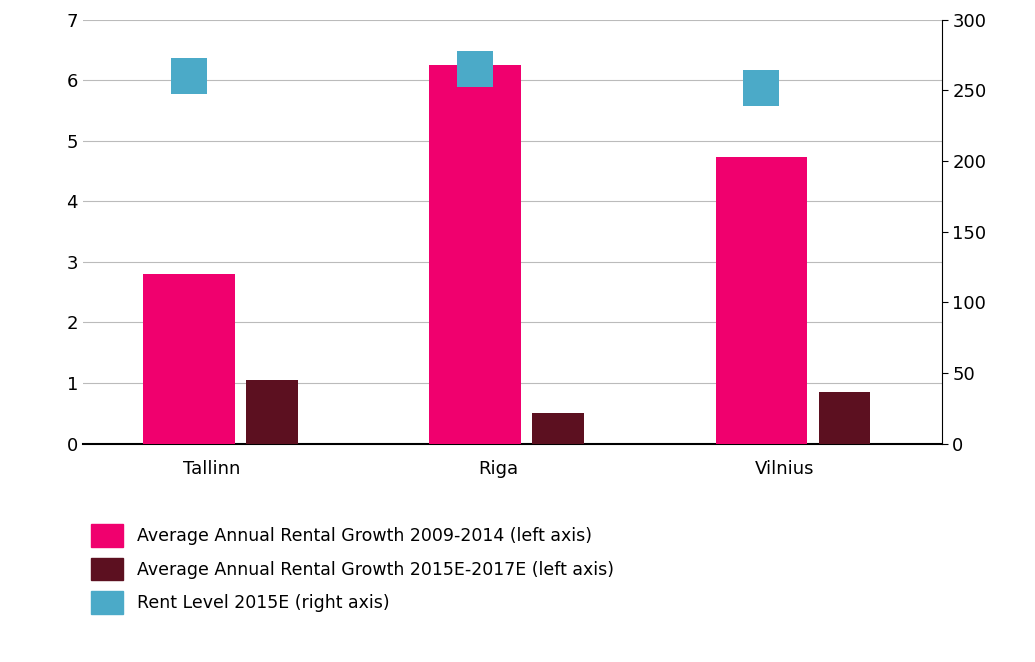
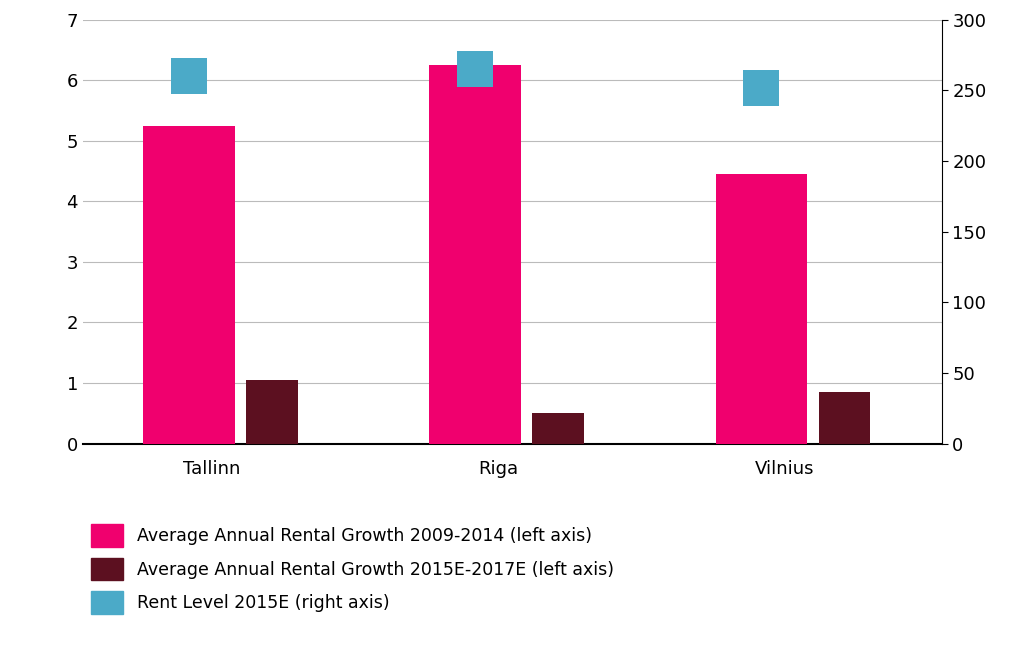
Average Annual Rental Growth 2009-2014 (left axis)/Tallinn: 2.80 -> 5.25
Average Annual Rental Growth 2009-2014 (left axis)/Vilnius: 4.74 -> 4.45
